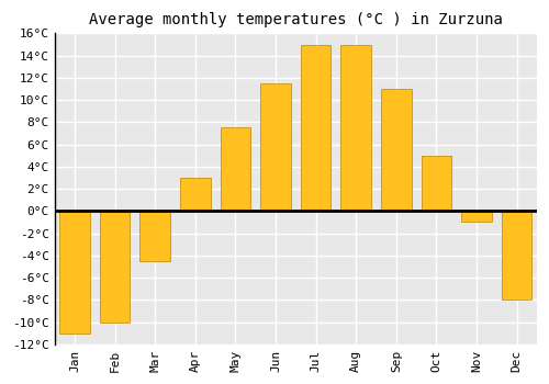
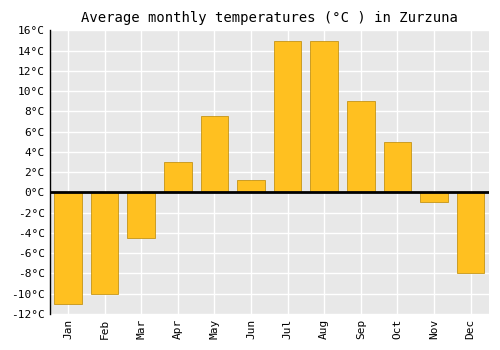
Jun: 11.5°C -> 1.2°C
Sep: 11.0°C -> 9.0°C
